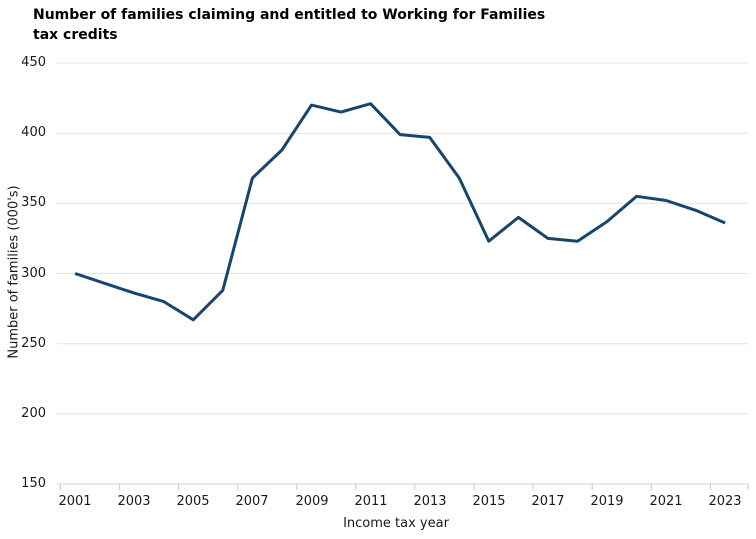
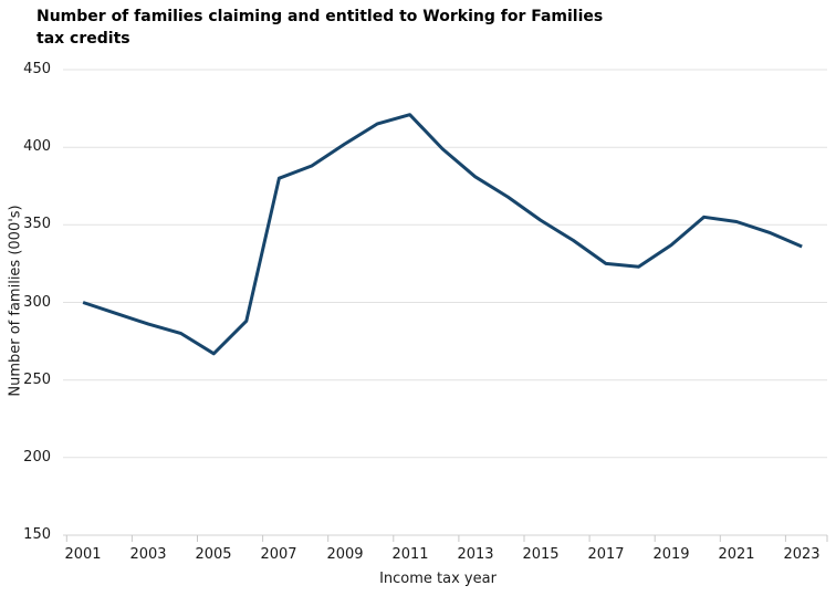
2007: 368 -> 380
2009: 420 -> 402
2013: 397 -> 381
2015: 323 -> 353
